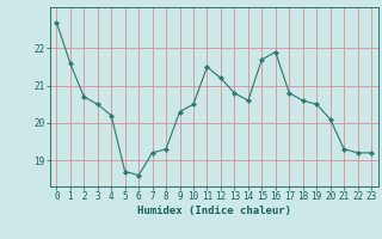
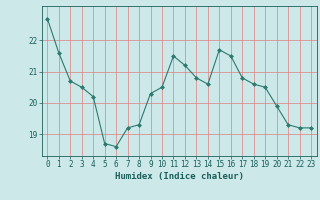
16: 21.9 -> 21.5
20: 20.1 -> 19.9
